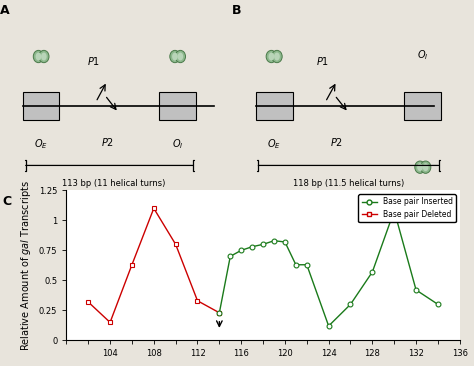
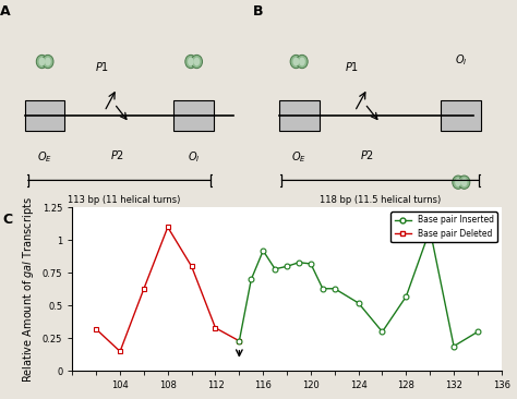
Base pair Inserted/116: 0.75 -> 0.92
Base pair Inserted/124: 0.12 -> 0.52
Base pair Inserted/132: 0.42 -> 0.19
